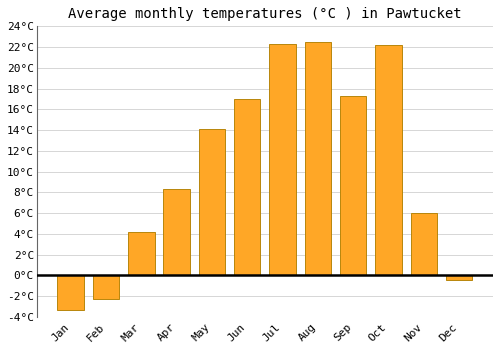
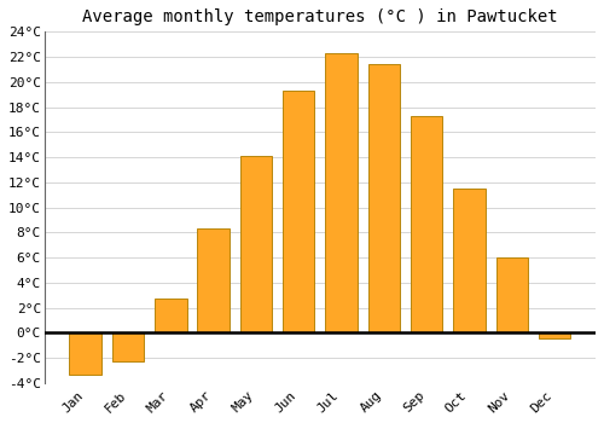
Mar: 4.2°C -> 2.7°C
Jun: 17.0°C -> 19.3°C
Aug: 22.5°C -> 21.4°C
Oct: 22.2°C -> 11.5°C
